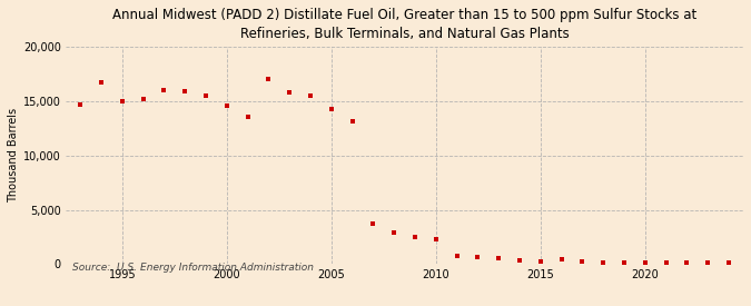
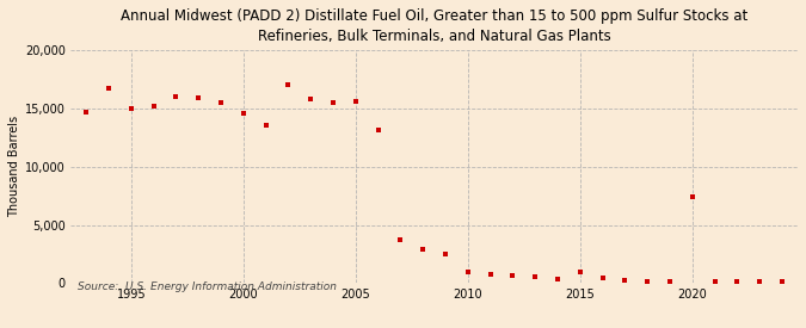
2005: 14,300 -> 15,600
2010: 2,300 -> 1,000
2015: 200 -> 1,000
2020: 100 -> 7,400
